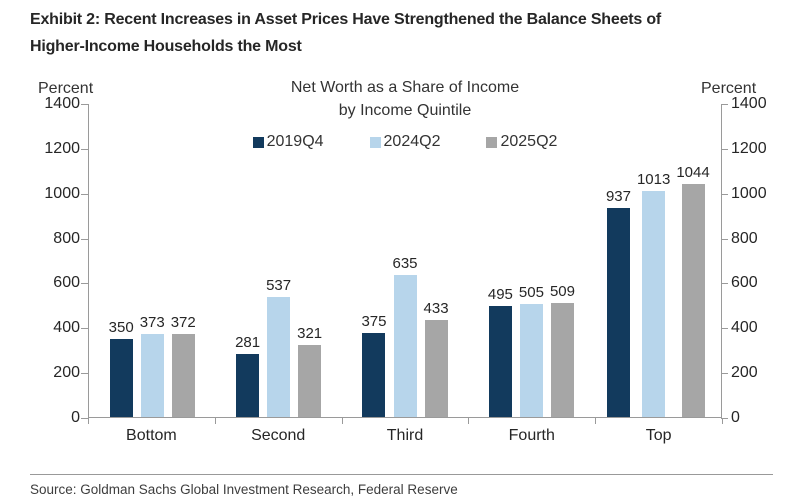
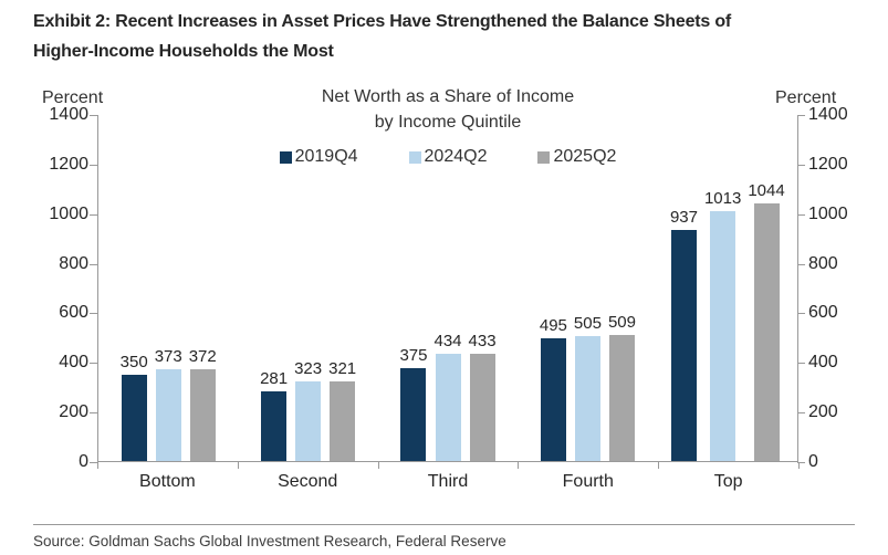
2024Q2/Second: 537 -> 323
2024Q2/Third: 635 -> 434
